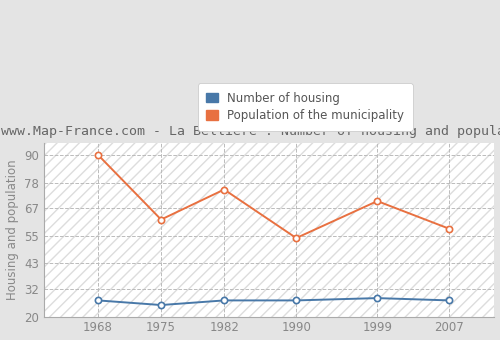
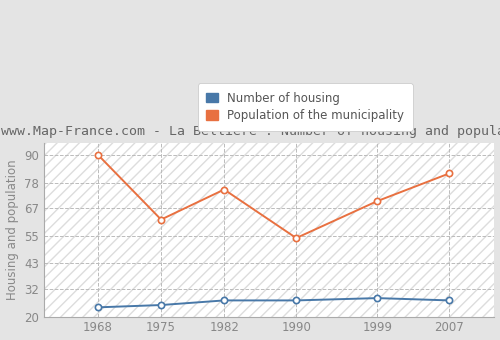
Number of housing/1968: 27 -> 24
Population of the municipality/2007: 58 -> 82
